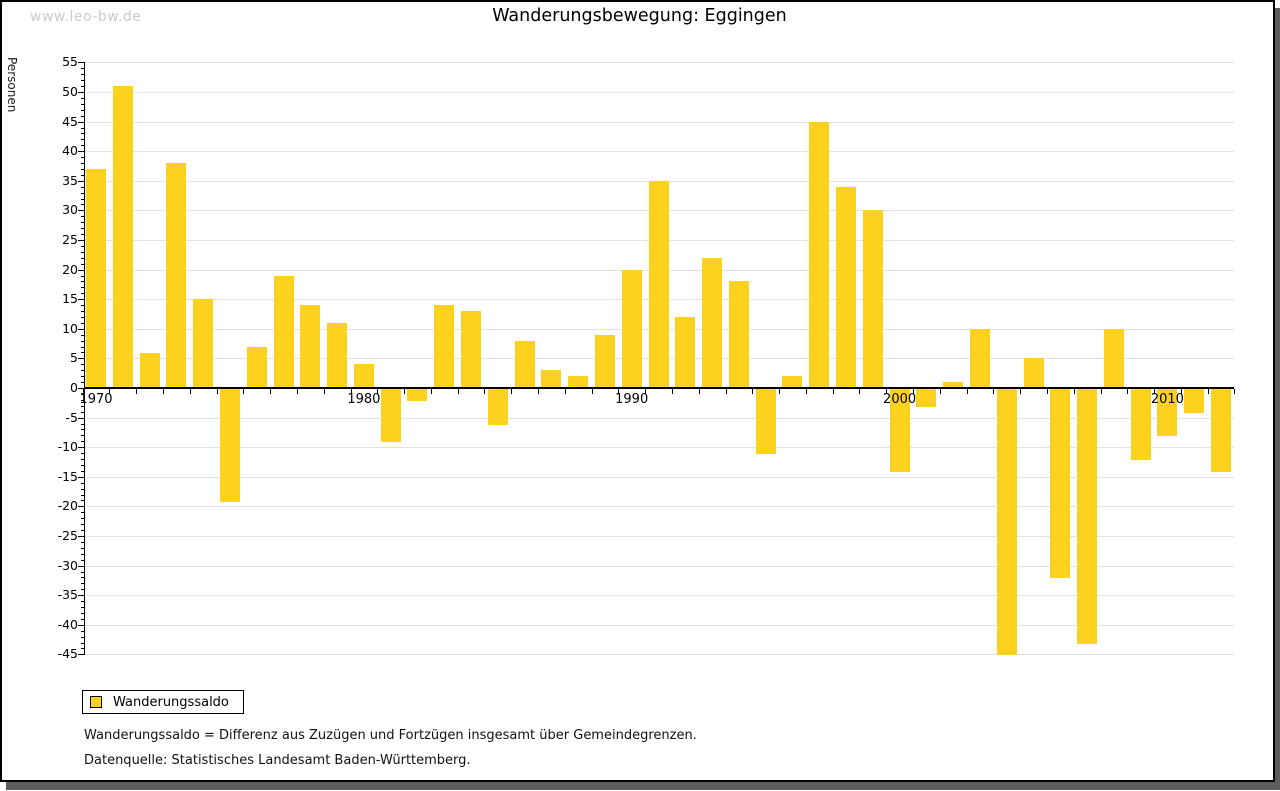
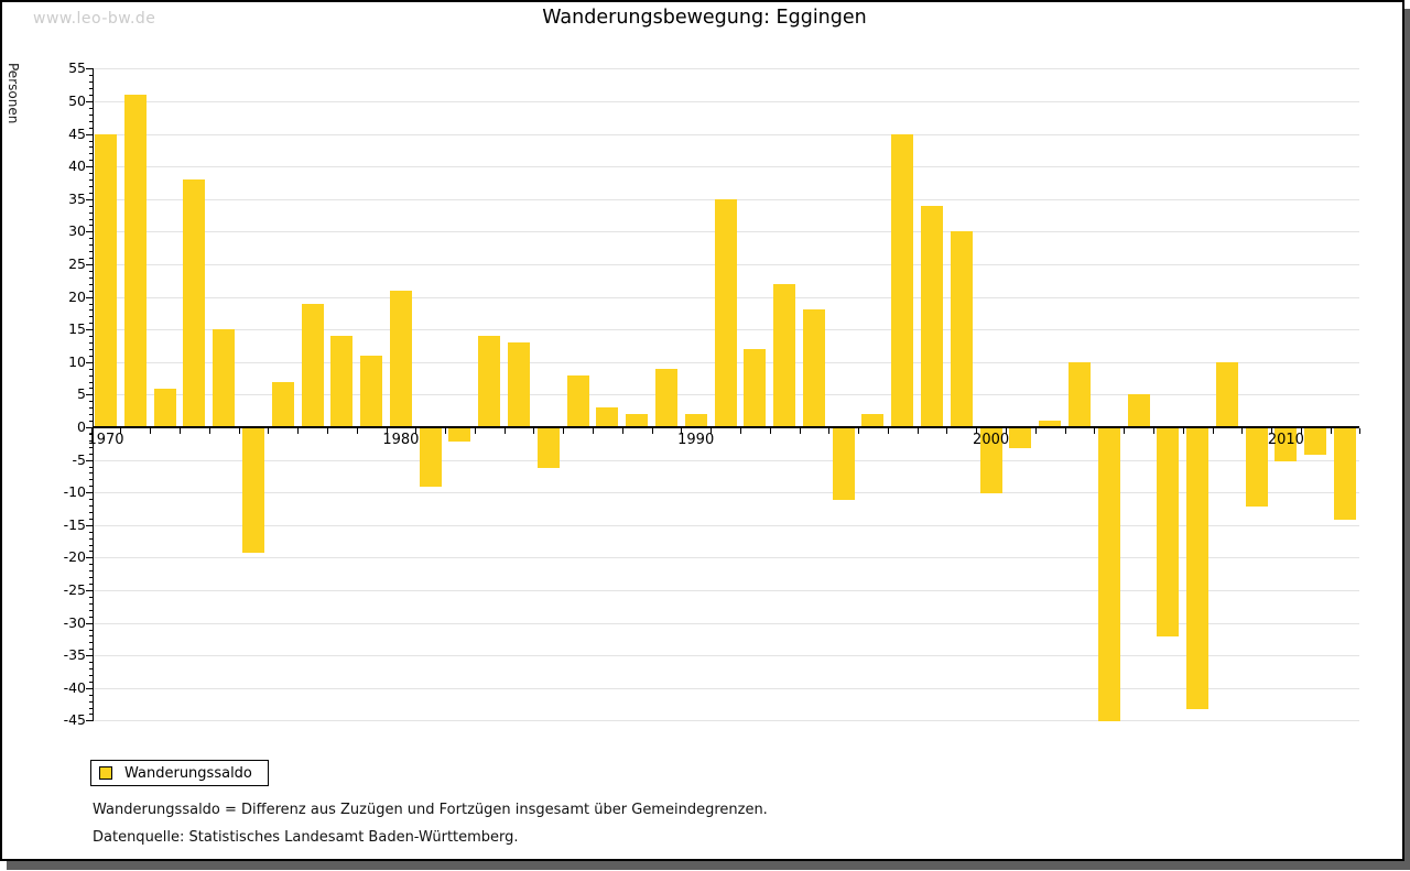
1970: 37 -> 45
1980: 4 -> 21
1990: 20 -> 2
2000: -14 -> -10
2010: -8 -> -5
